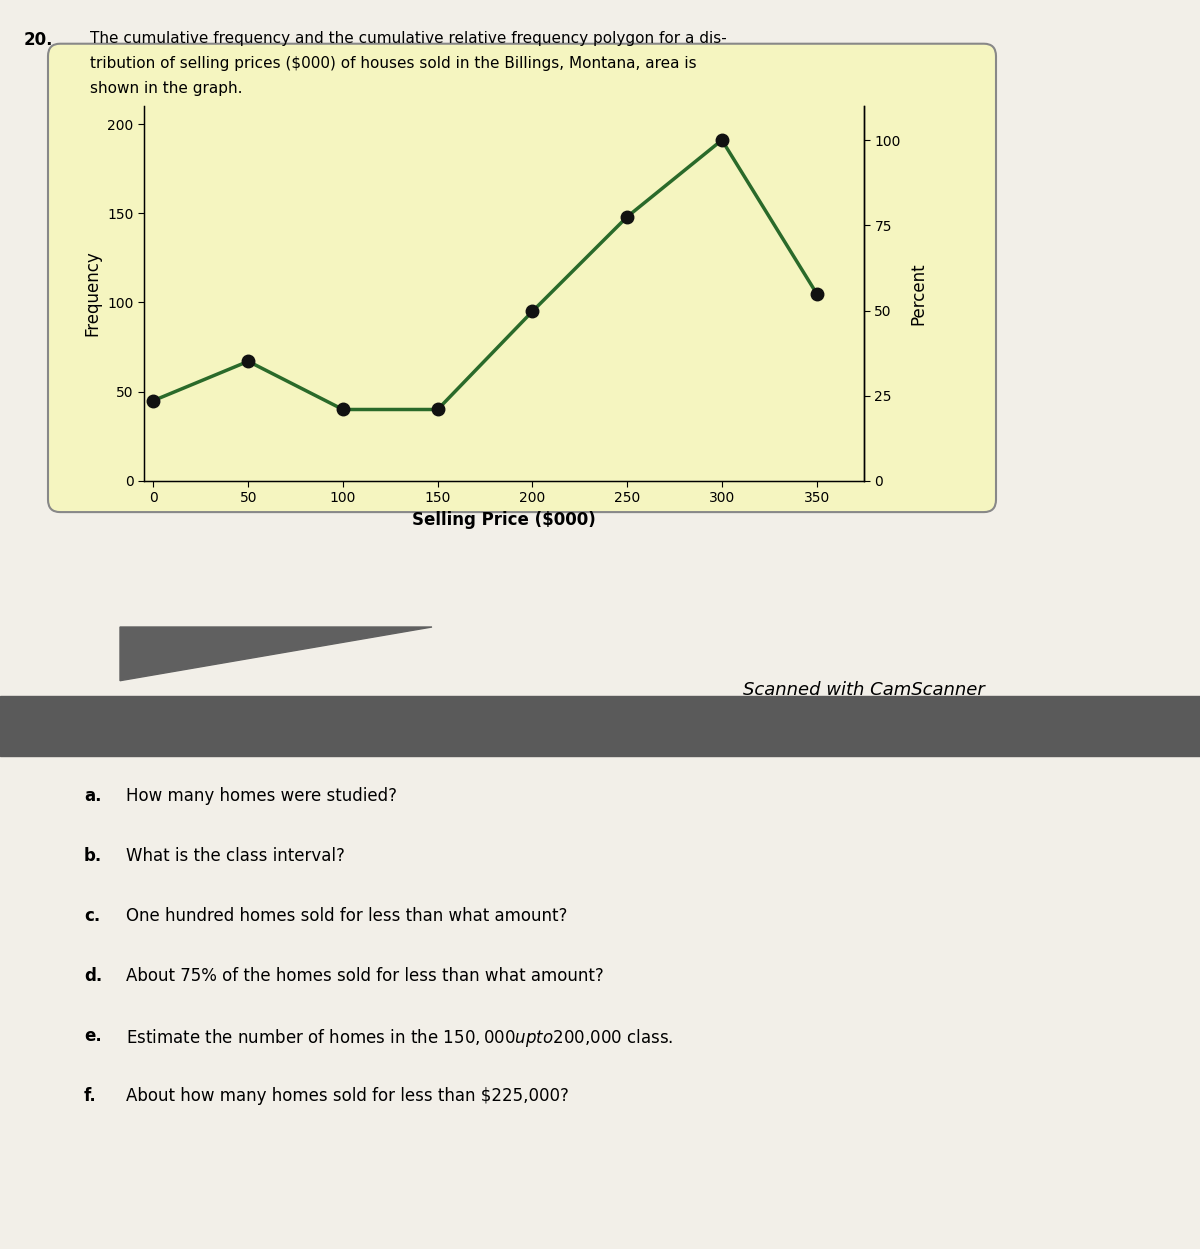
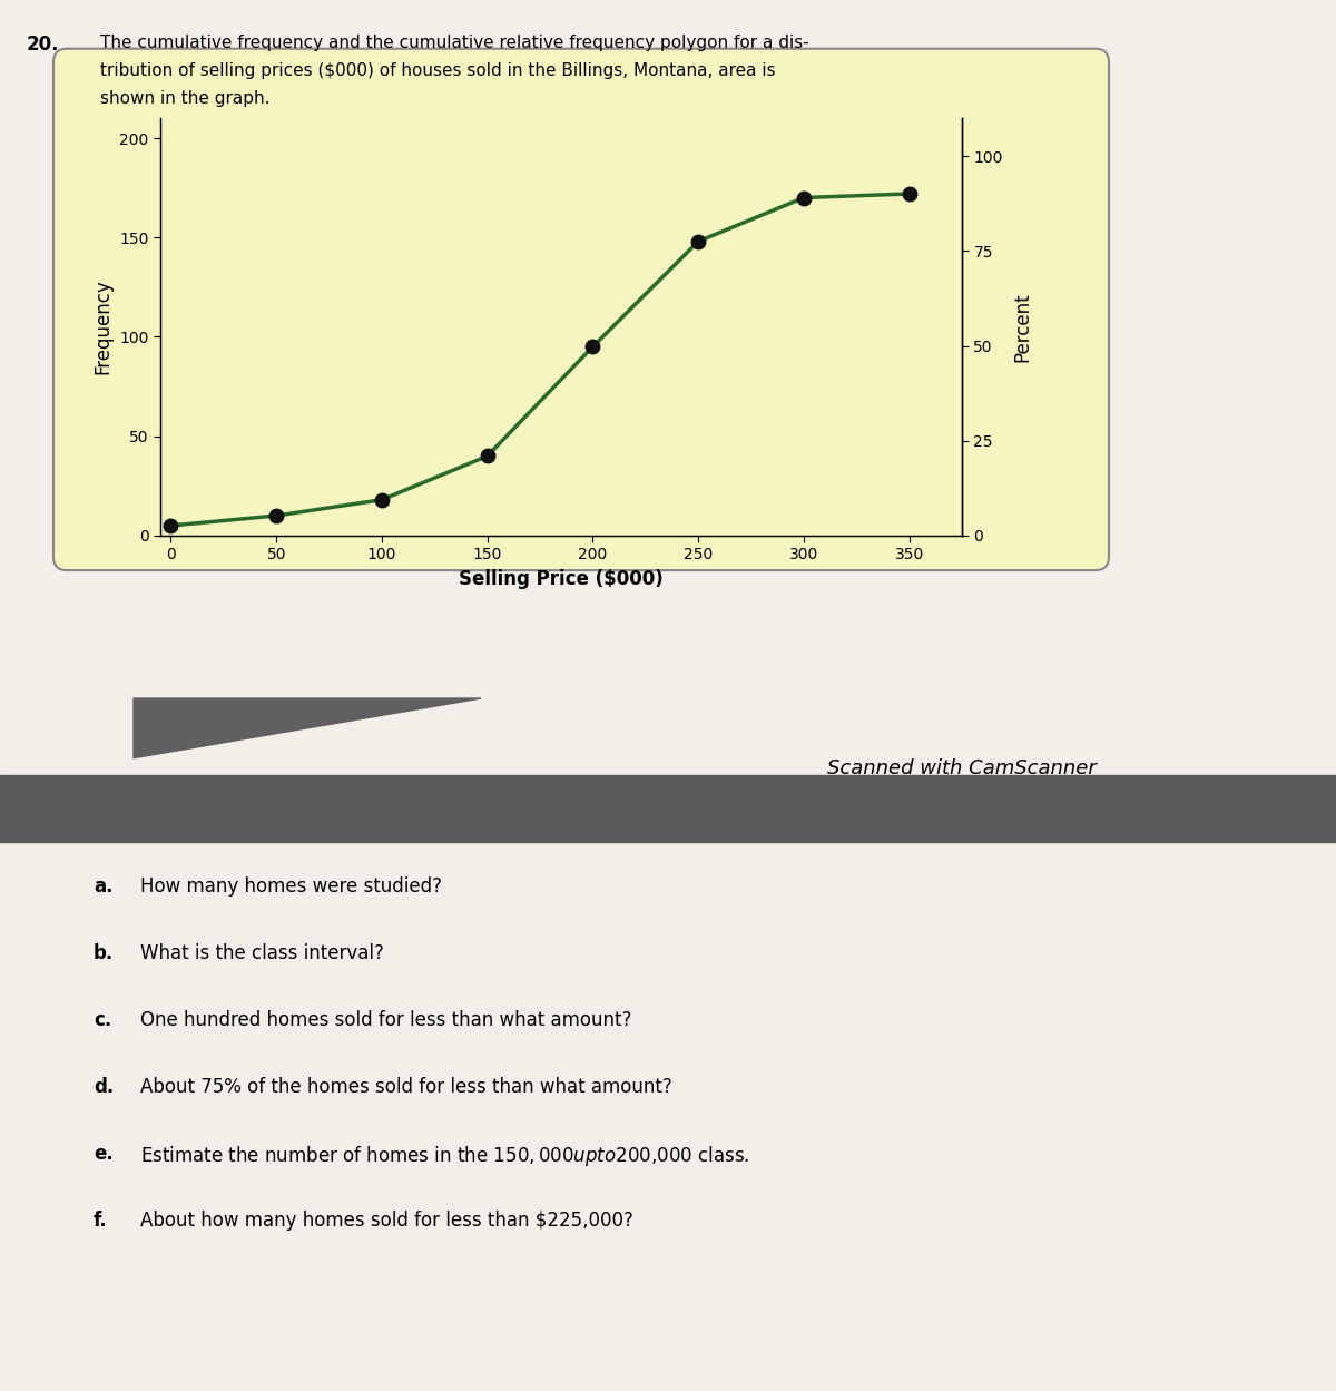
0: 45 -> 5
50: 67 -> 10
100: 40 -> 18
300: 191 -> 170
350: 105 -> 172
